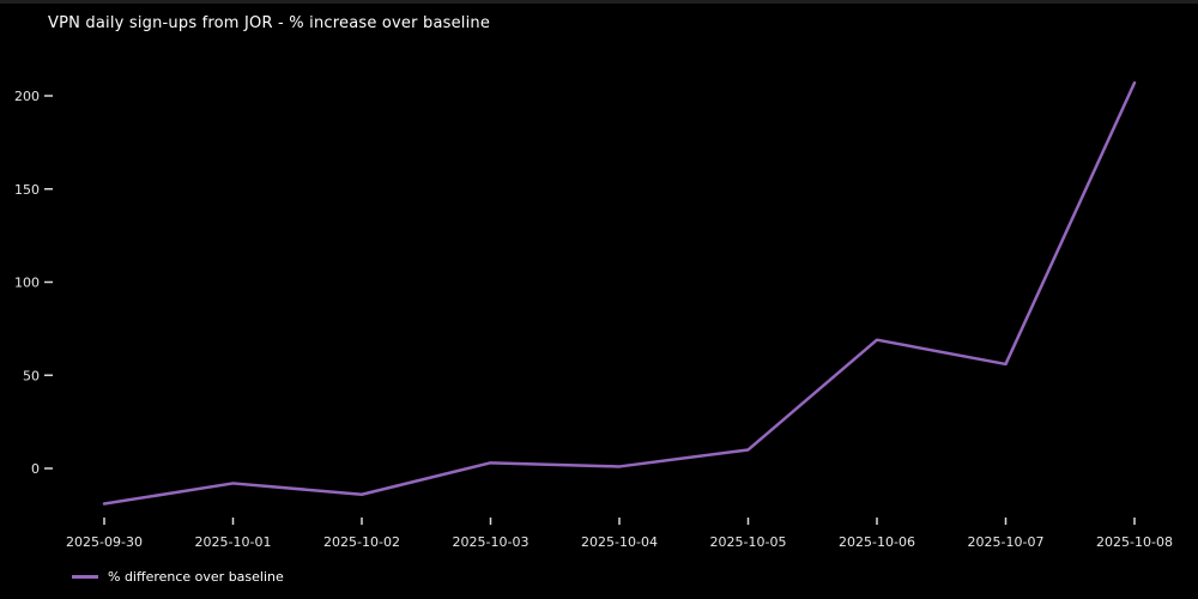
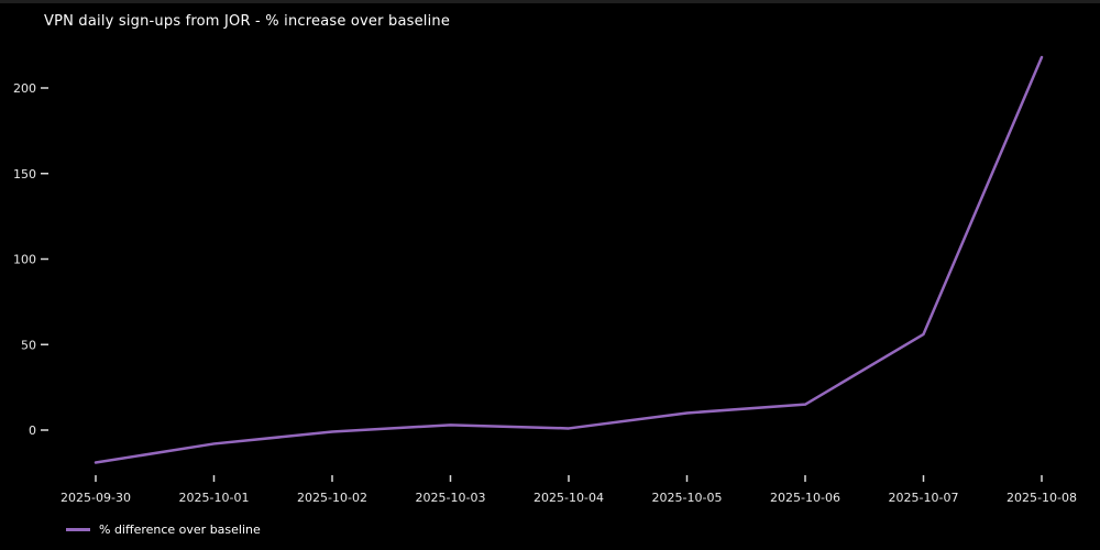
2025-10-02: -14 -> -1
2025-10-06: 69 -> 15
2025-10-08: 207 -> 218
